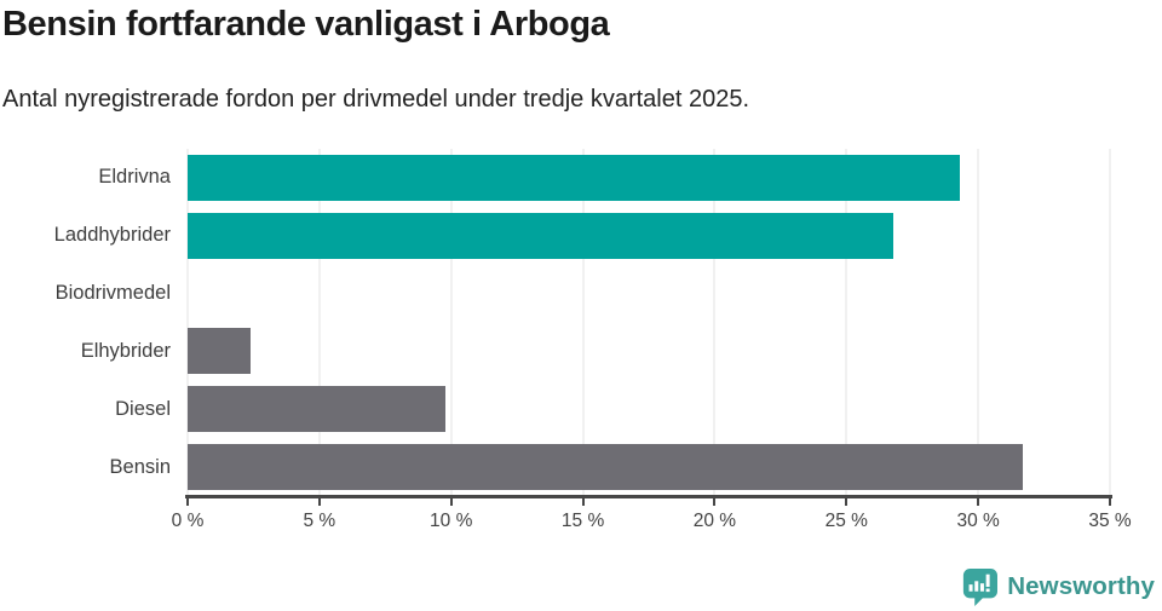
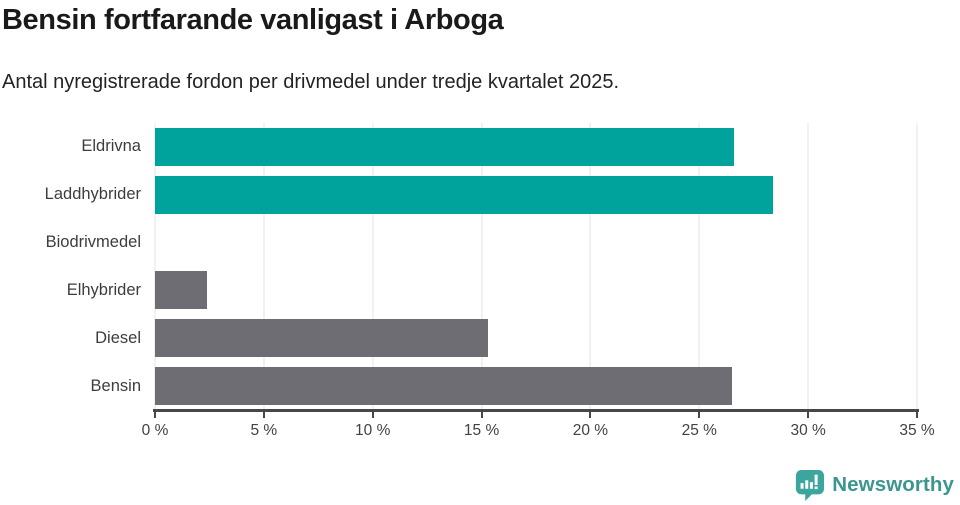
Eldrivna: 29.3% -> 26.6%
Laddhybrider: 26.8% -> 28.4%
Diesel: 9.8% -> 15.3%
Bensin: 31.7% -> 26.5%
